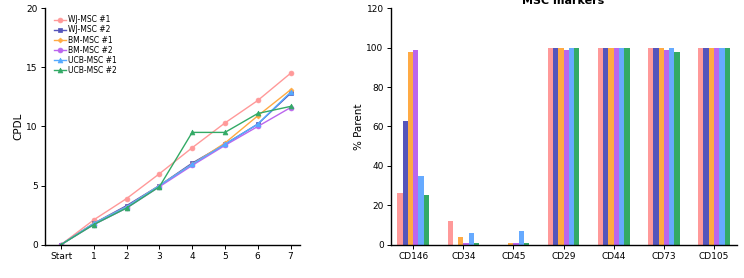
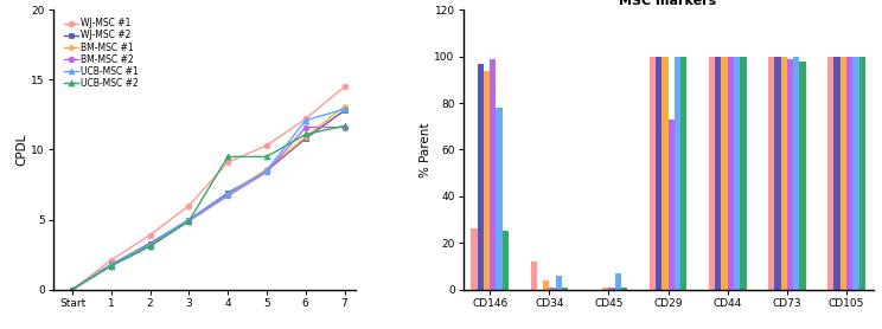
WJ-MSC #1/4: 8.2 -> 9.1
WJ-MSC #2/6: 10.2 -> 10.8
BM-MSC #2/6: 10.0 -> 11.6
UCB-MSC #1/6: 10.2 -> 12.1
WJ-MSC #2/CD146: 63 -> 97
BM-MSC #1/CD146: 98 -> 94
UCB-MSC #1/CD146: 35 -> 78
BM-MSC #2/CD29: 99 -> 73
